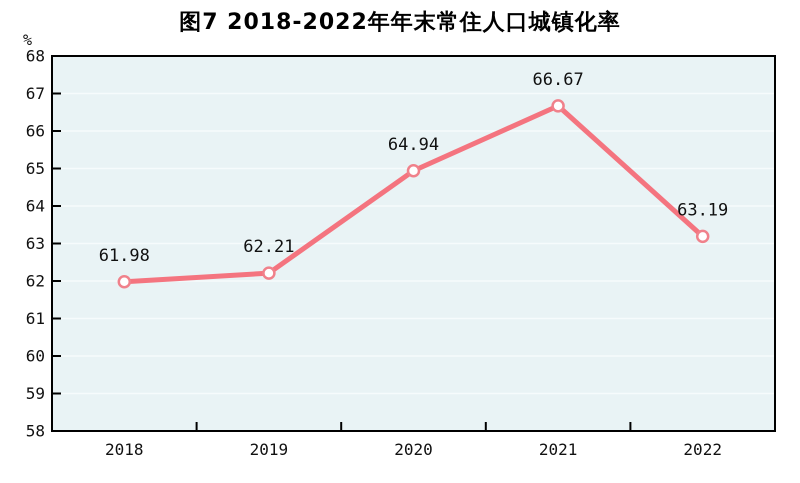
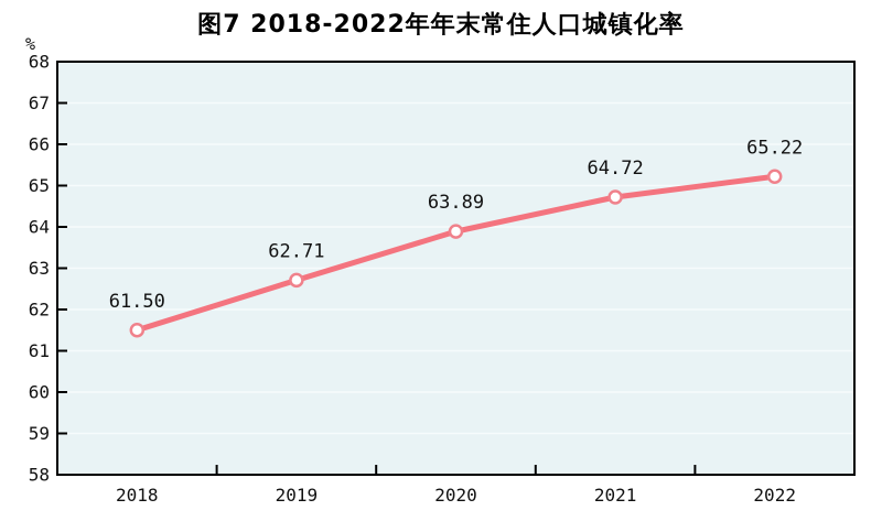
2018: 61.98 -> 61.50
2019: 62.21 -> 62.71
2020: 64.94 -> 63.89
2021: 66.67 -> 64.72
2022: 63.19 -> 65.22
